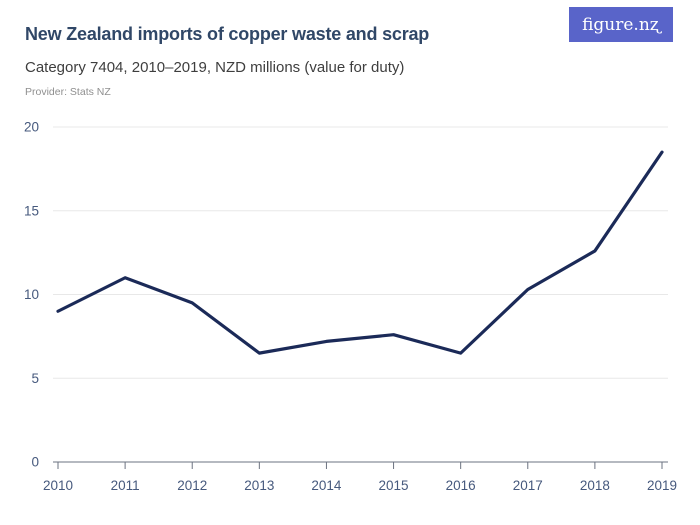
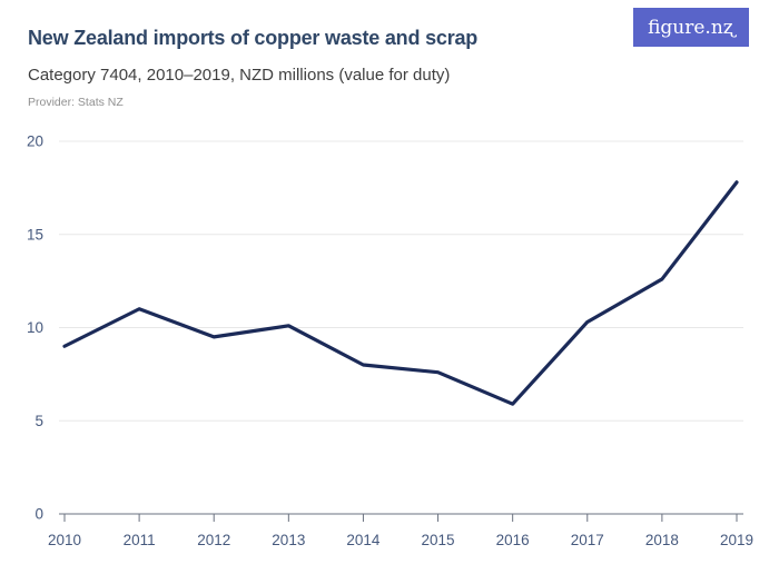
2013: 6.5 -> 10.1
2014: 7.2 -> 8.0
2016: 6.5 -> 5.9
2019: 18.5 -> 17.8
